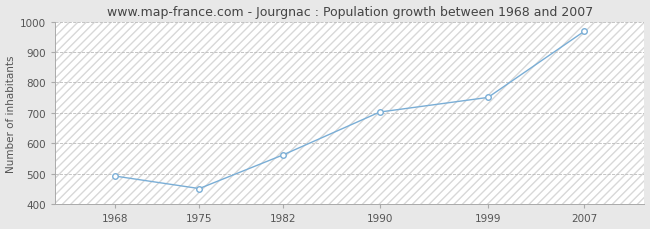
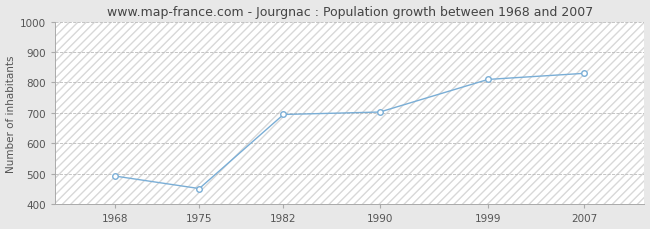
1982: 563 -> 695
1999: 751 -> 810
2007: 968 -> 830
